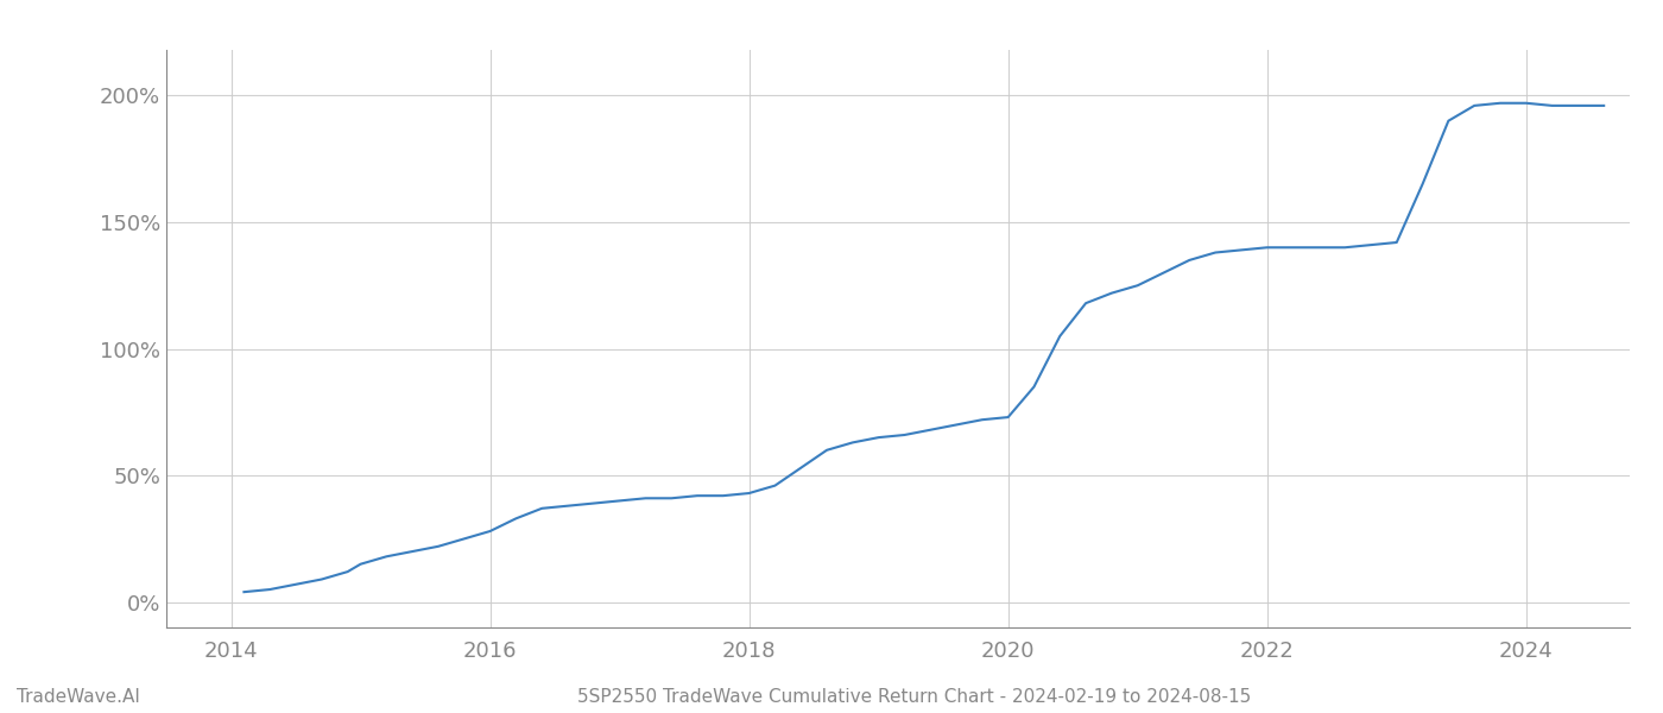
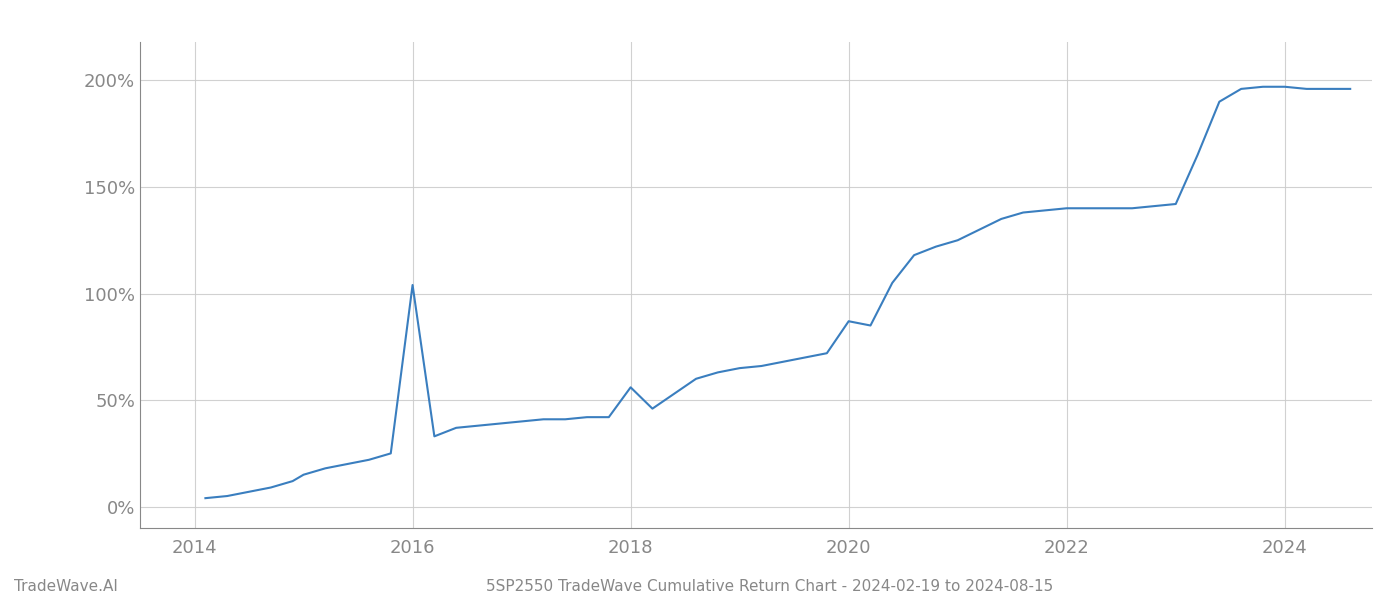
2016: 28% -> 104%
2018: 43% -> 56%
2020: 73% -> 87%
